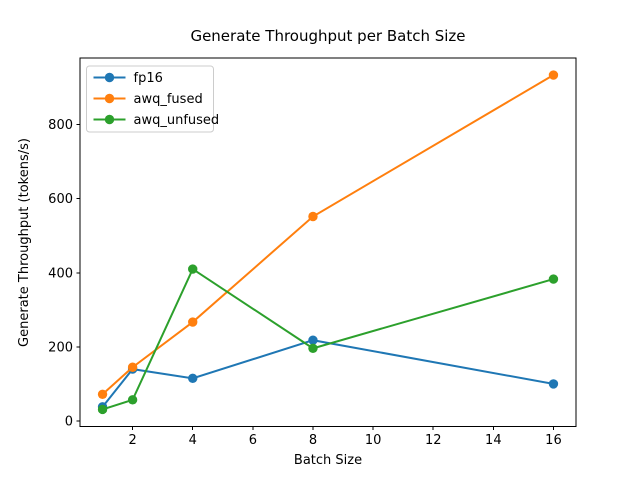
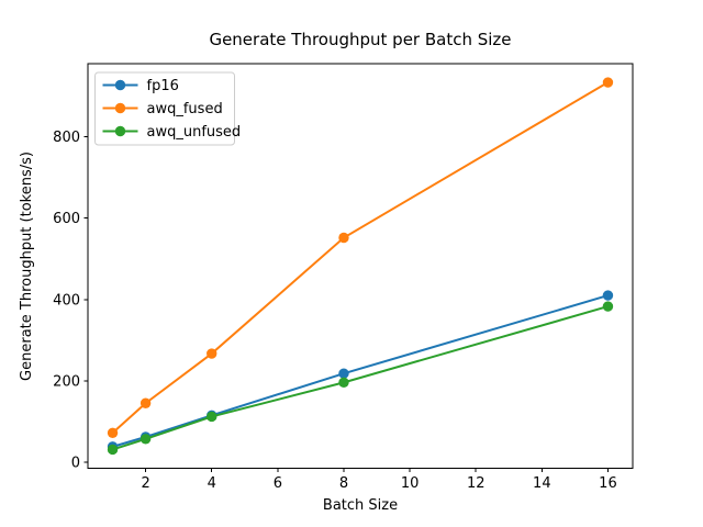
fp16/2: 140 -> 60
awq_unfused/4: 410 -> 110
fp16/16: 100 -> 410
